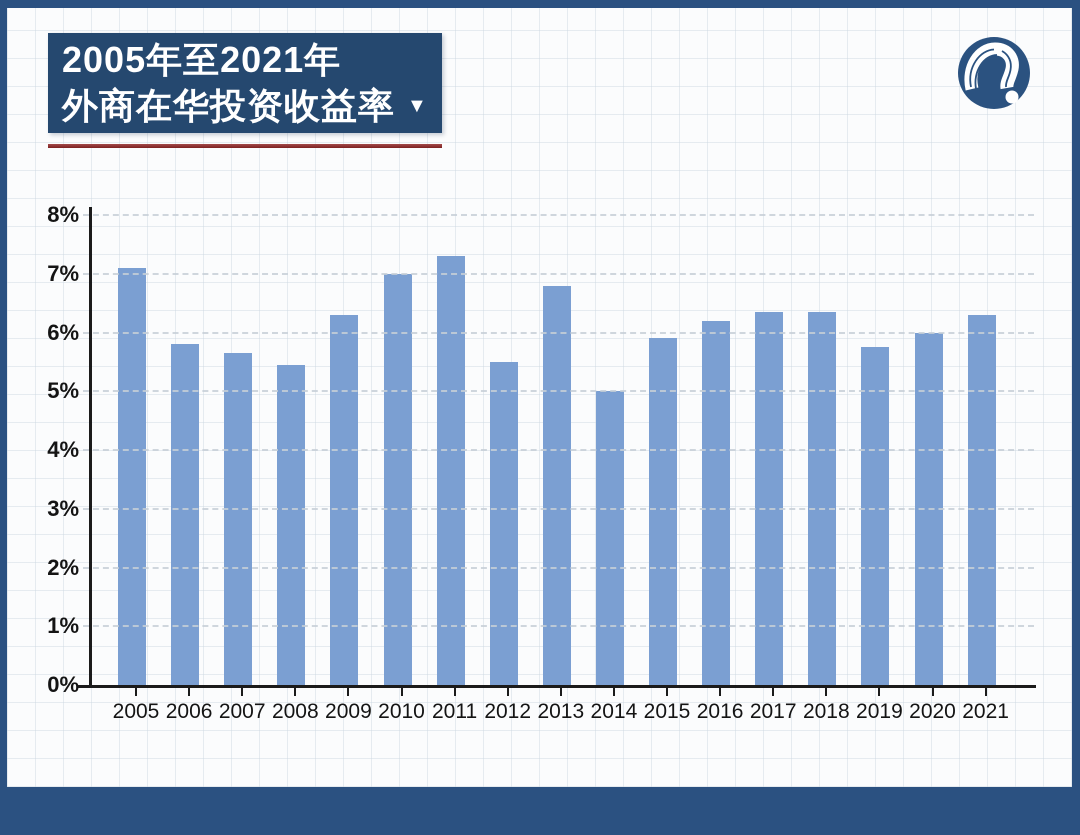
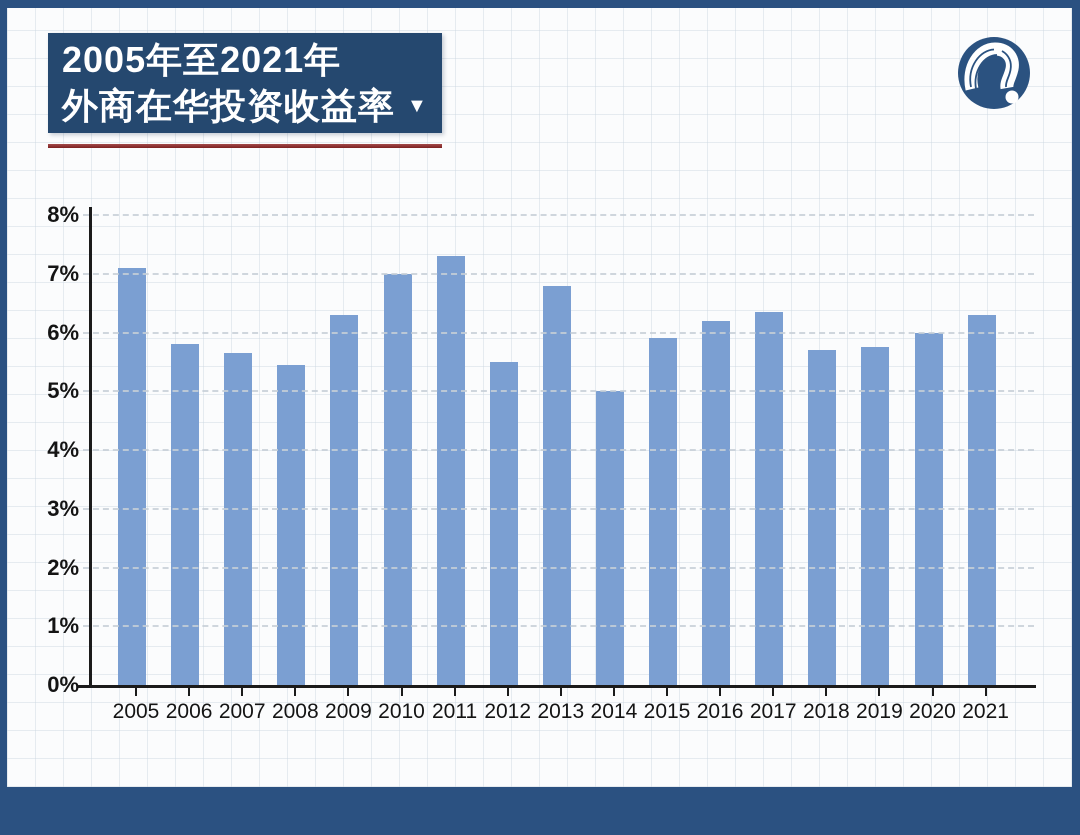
2018: 6.3% -> 5.7%
